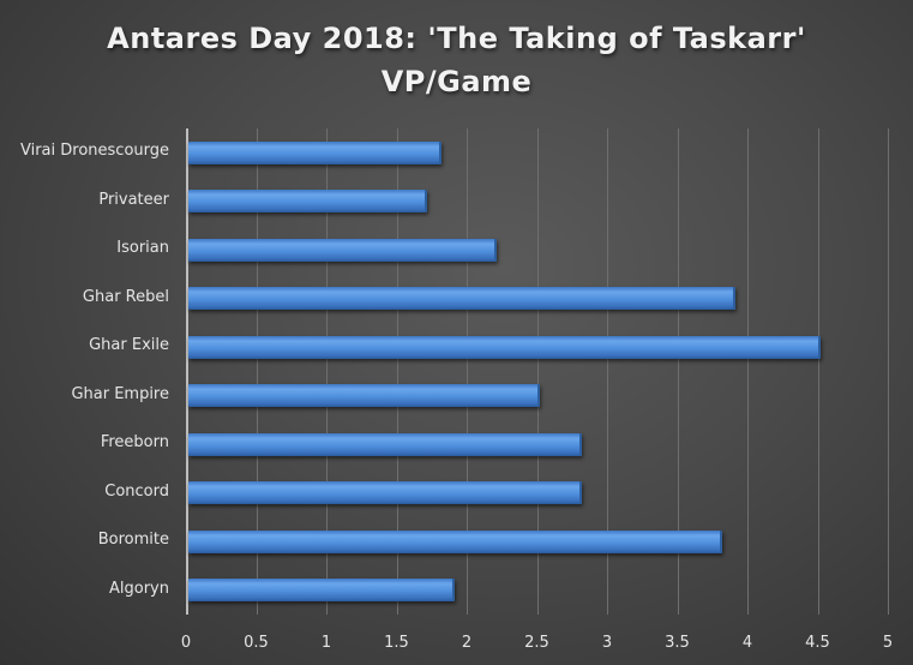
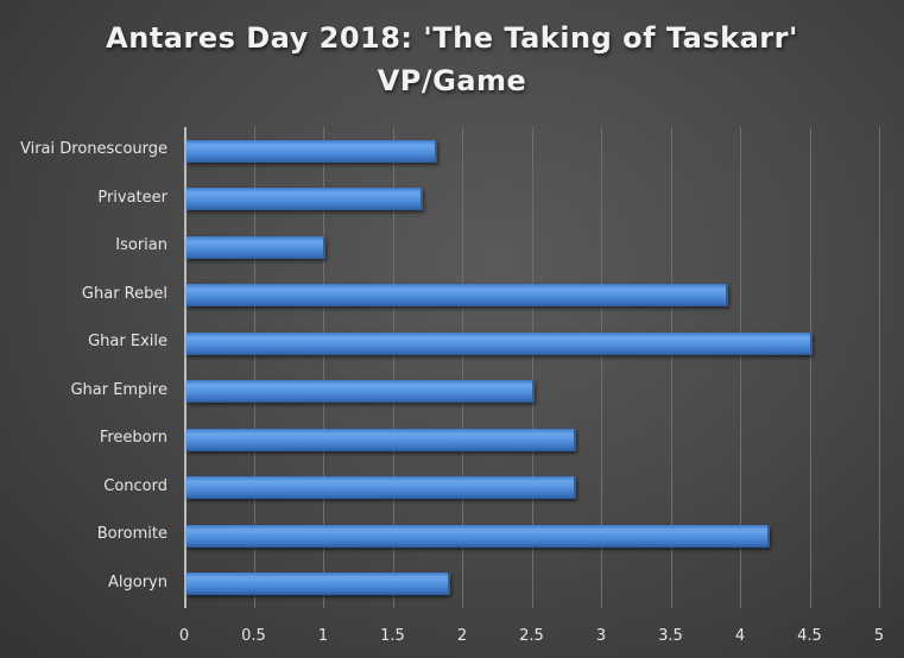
Isorian: 2.2 -> 1.0
Boromite: 3.8 -> 4.2
